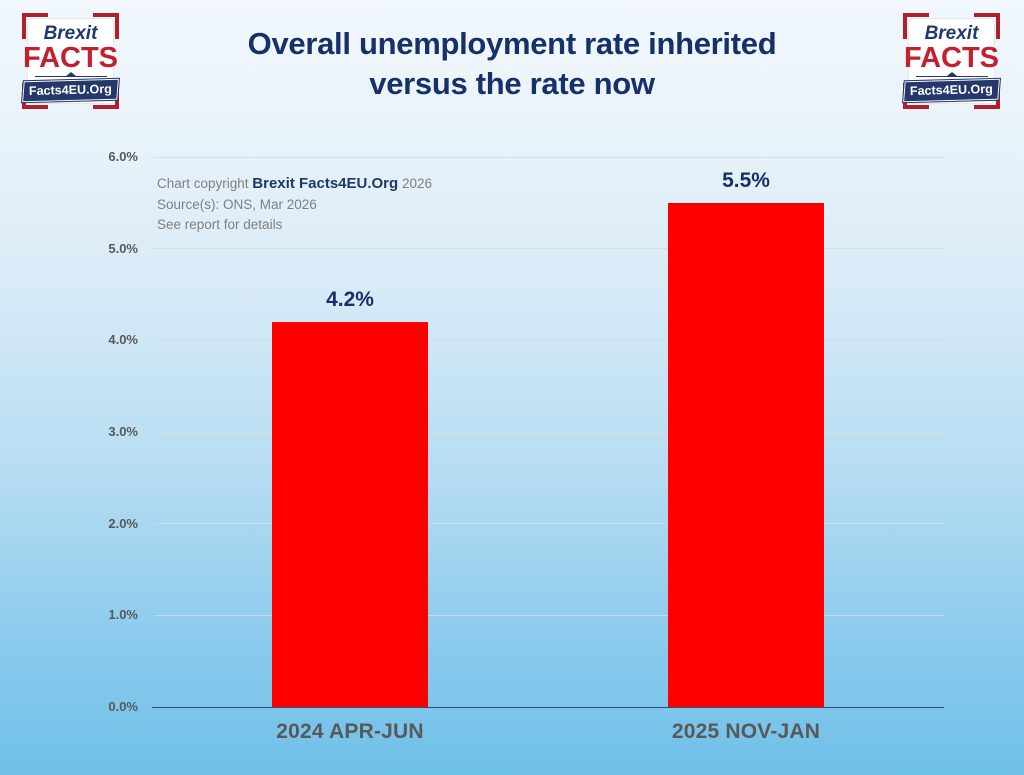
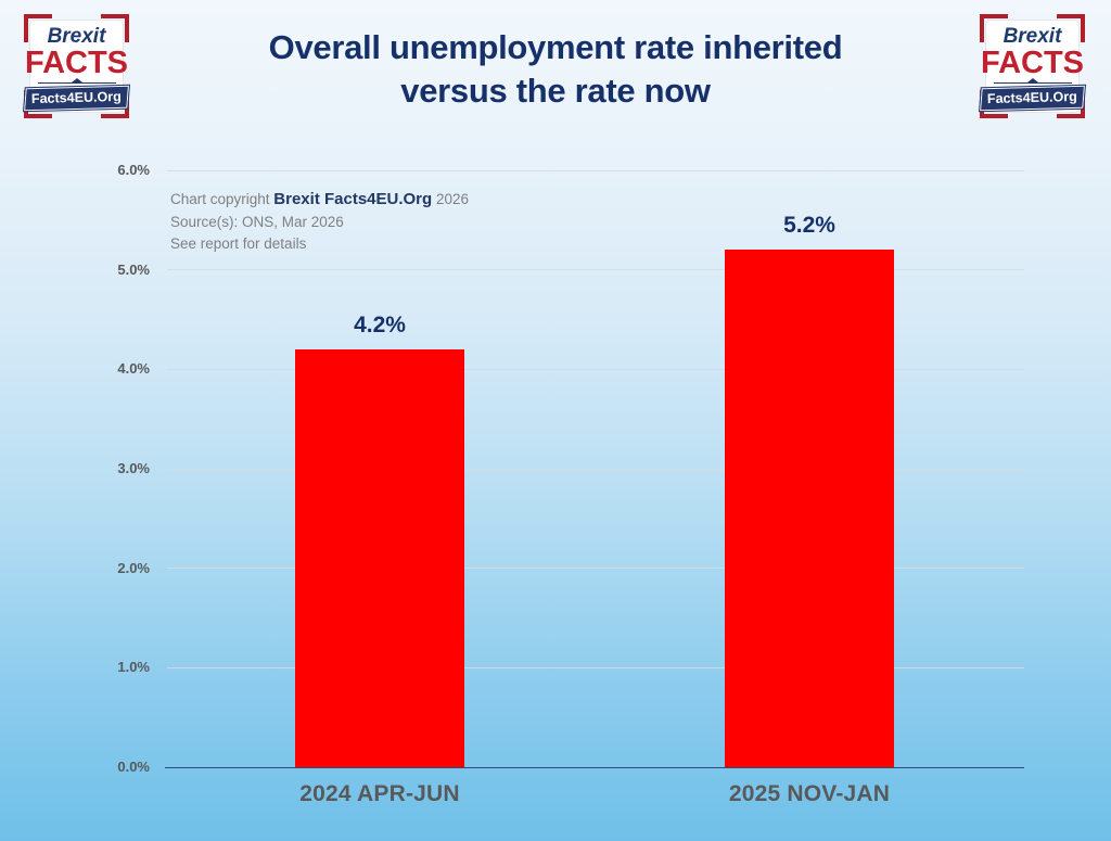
2025 NOV-JAN: 5.5% -> 5.2%
